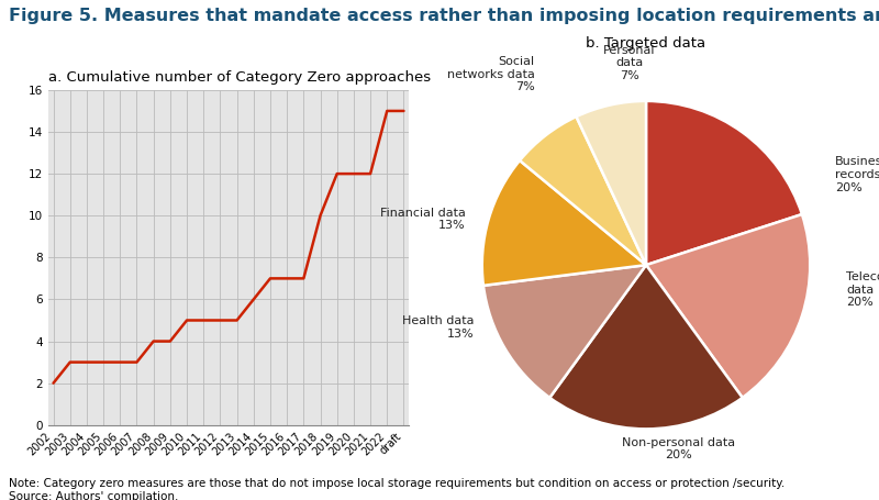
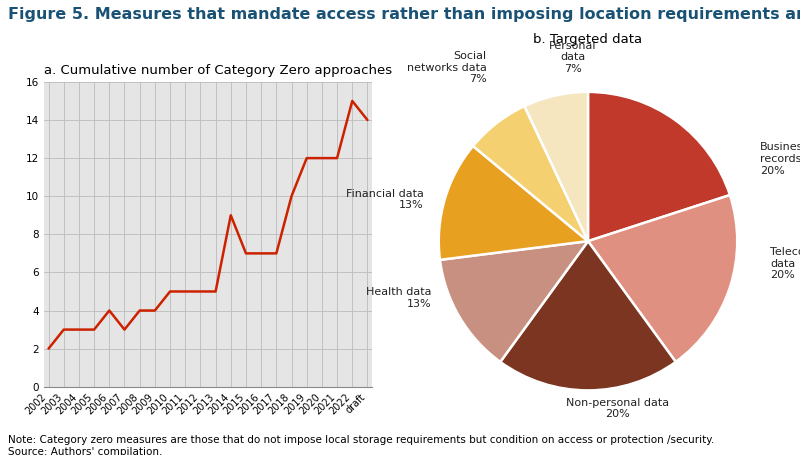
2006: 3 -> 4
2014: 6 -> 9
draft: 15 -> 14
